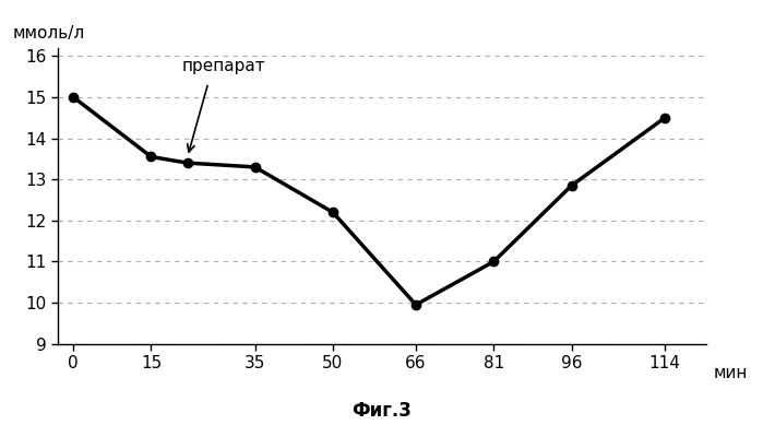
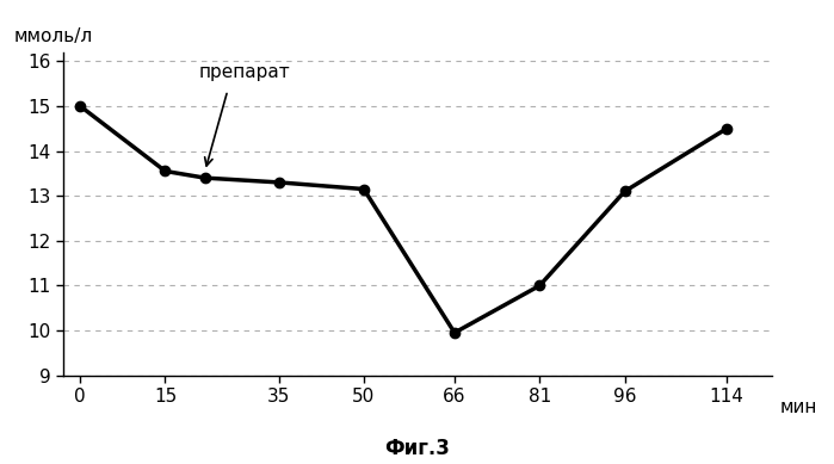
50: 12.20 -> 13.15
96: 12.85 -> 13.10
